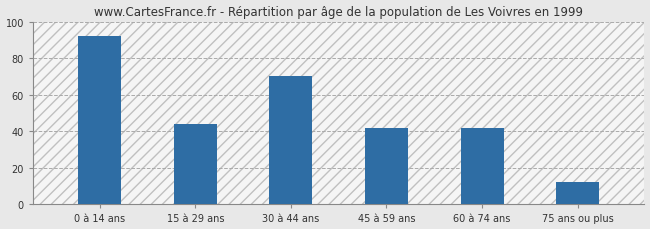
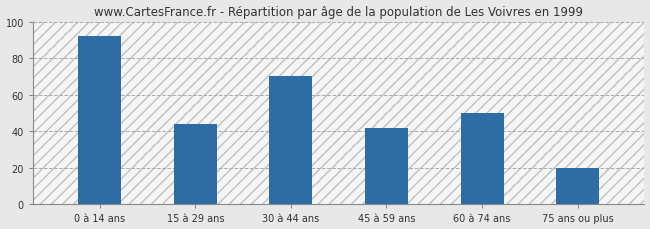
60 à 74 ans: 42 -> 50
75 ans ou plus: 12 -> 20
